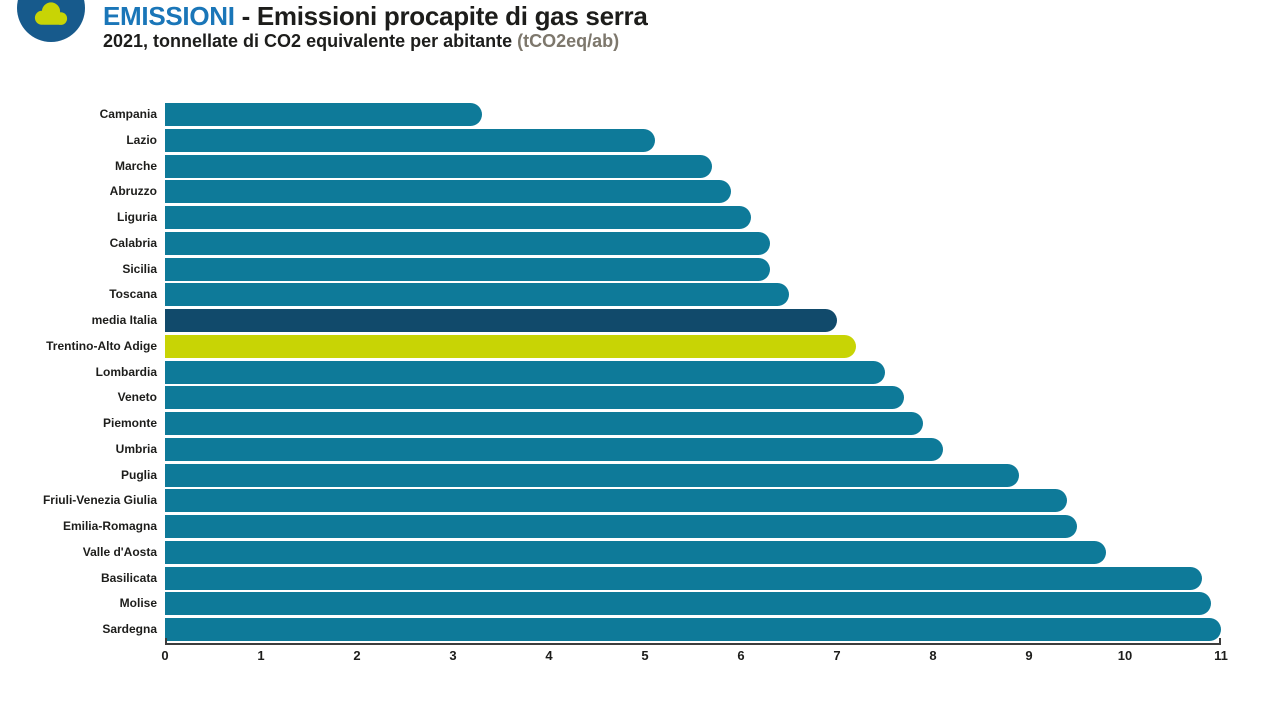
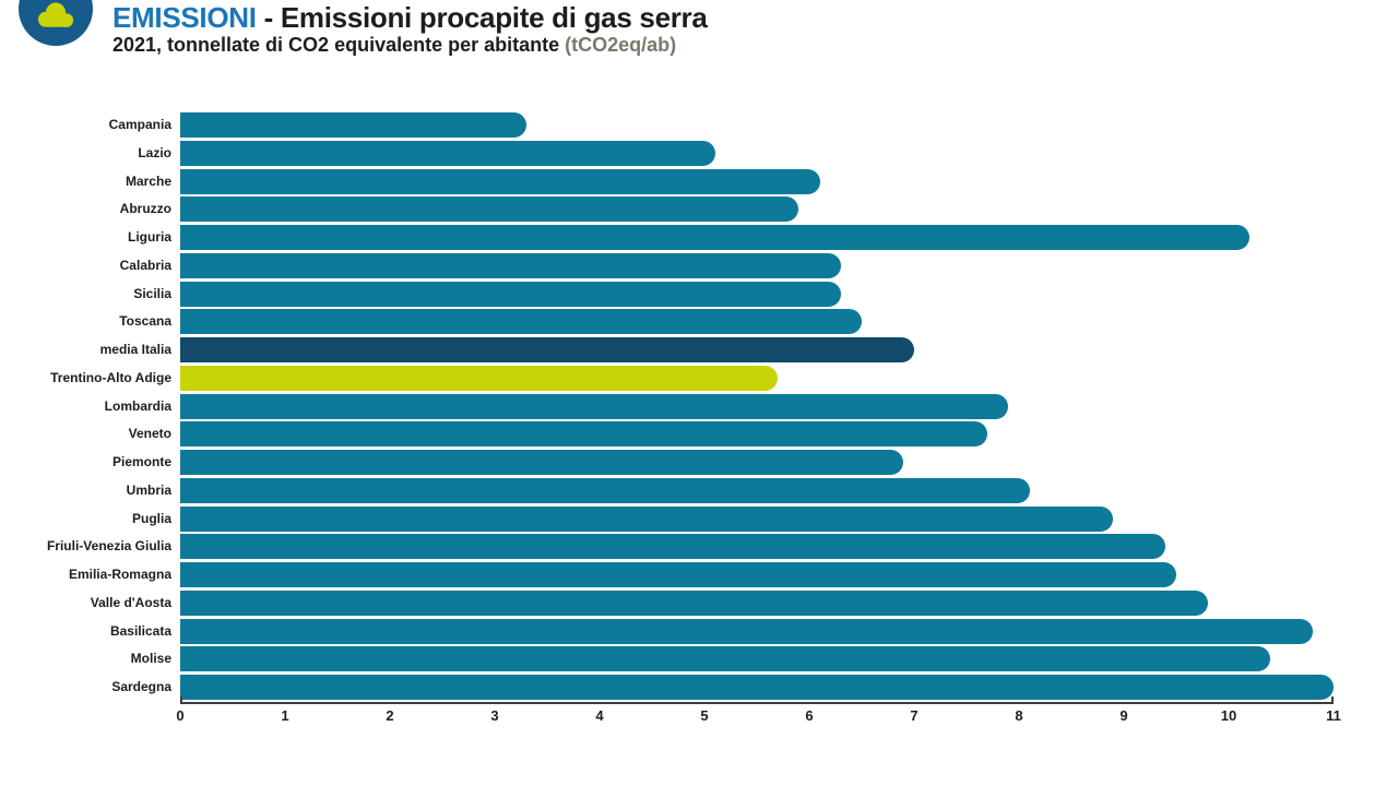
Marche: 5.7 -> 6.1
Liguria: 6.1 -> 10.2
Trentino-Alto Adige: 7.2 -> 5.7
Lombardia: 7.5 -> 7.9
Piemonte: 7.9 -> 6.9
Molise: 10.9 -> 10.4
